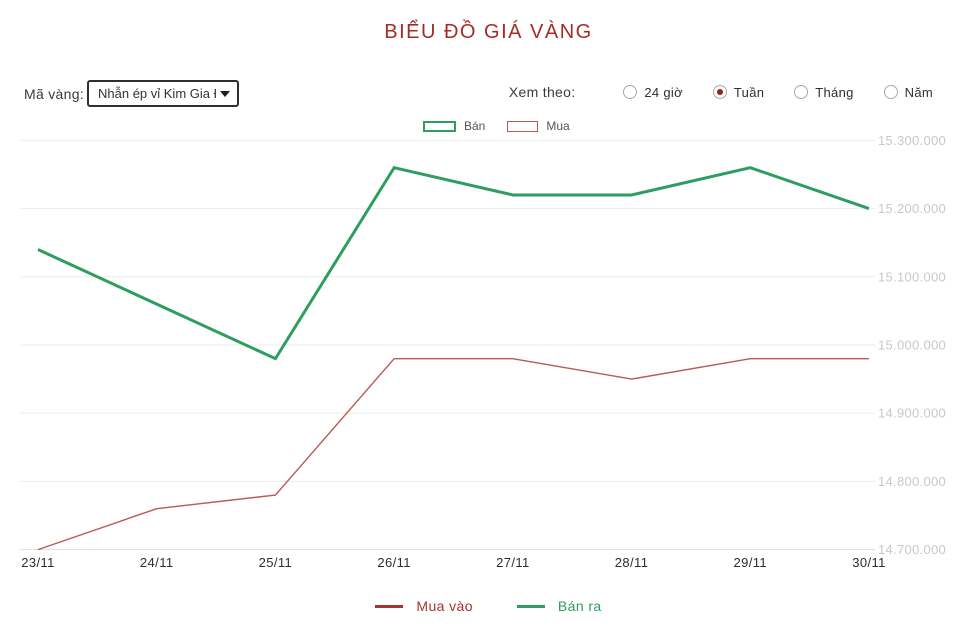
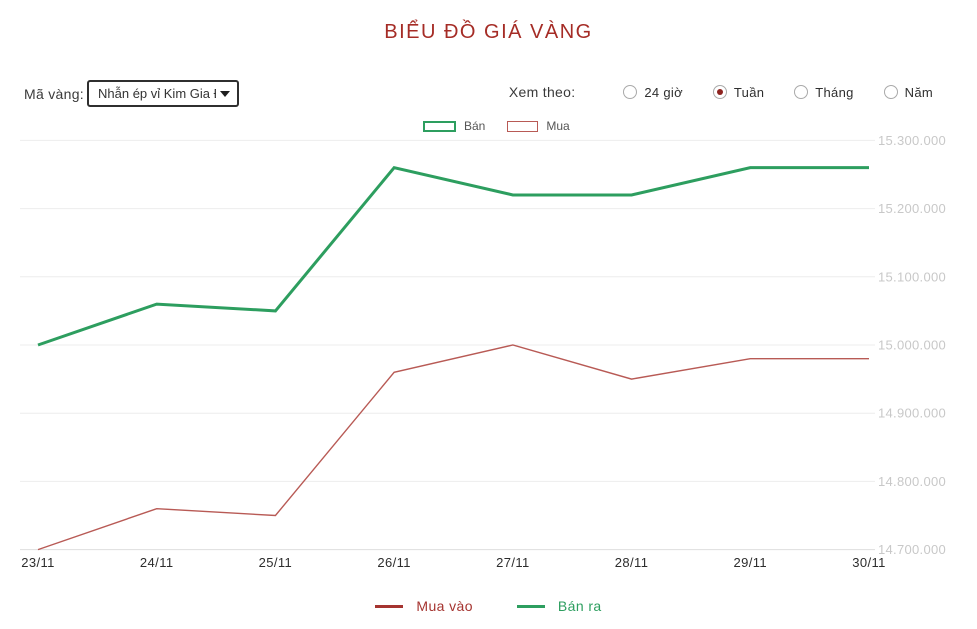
Bán/23/11: 15140000 -> 15000000
Bán/25/11: 14980000 -> 15050000
Mua/25/11: 14780000 -> 14750000
Mua/26/11: 14980000 -> 14960000
Mua/27/11: 14980000 -> 15000000
Bán/30/11: 15200000 -> 15260000
